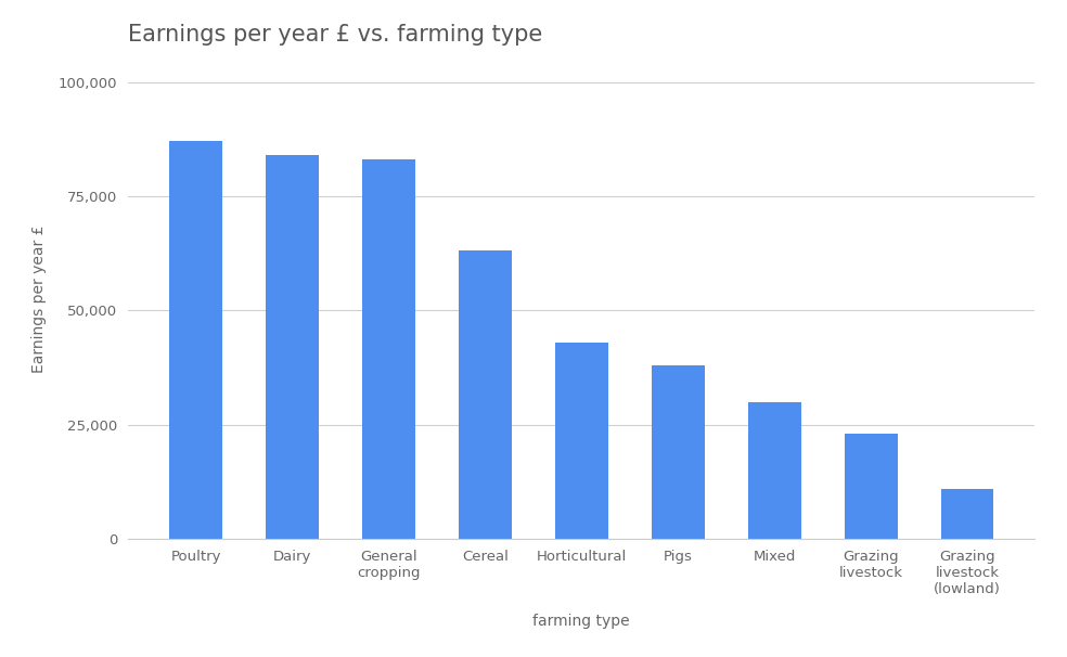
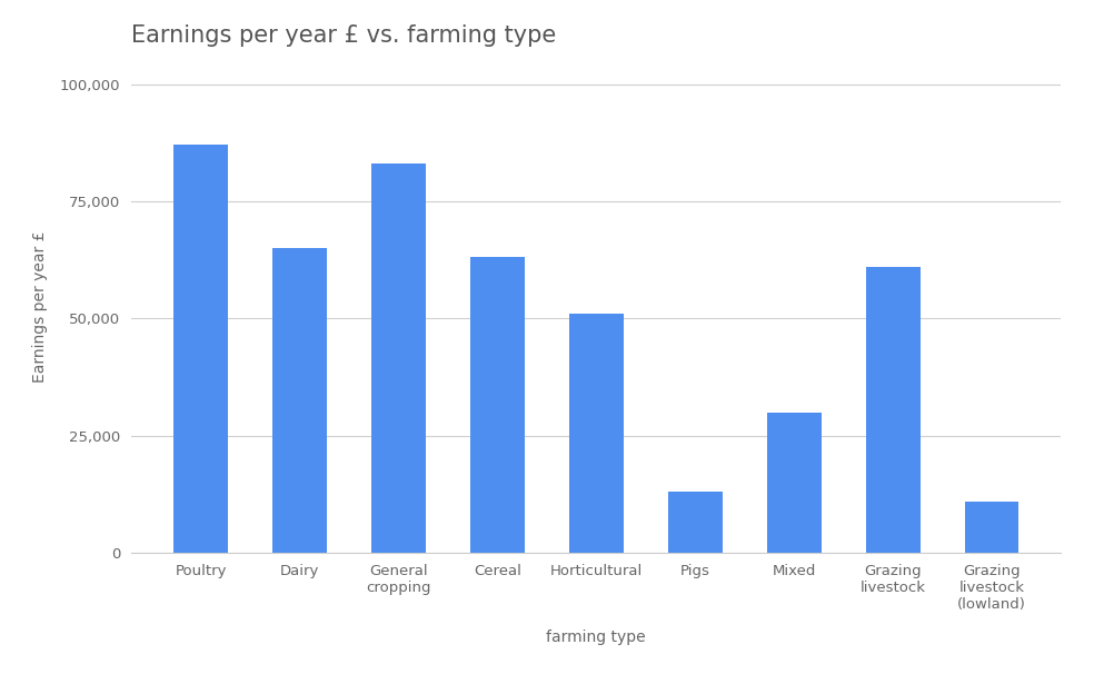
Dairy: 84,000 -> 65,000
Horticultural: 43,000 -> 51,000
Pigs: 38,000 -> 13,000
Grazing livestock: 23,000 -> 61,000
